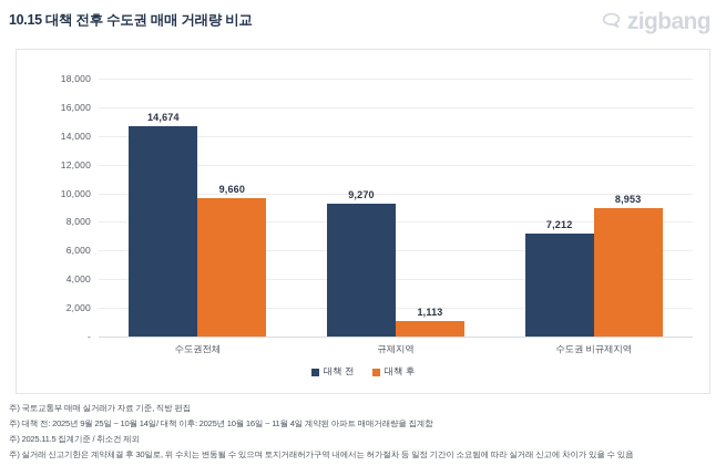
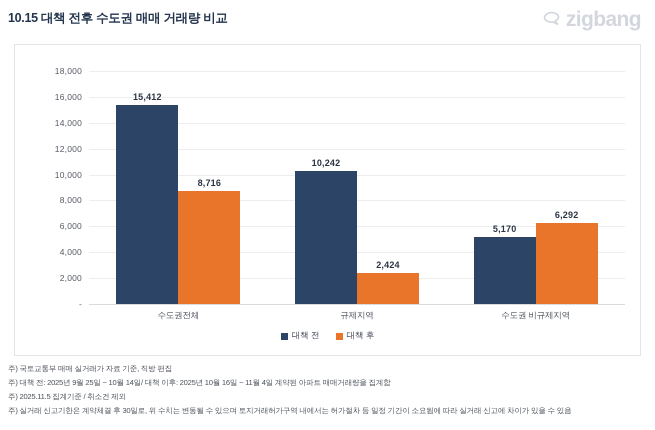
대책 전/수도권전체: 14,674 -> 15,412
대책 후/수도권전체: 9,660 -> 8,716
대책 전/규제지역: 9,270 -> 10,242
대책 후/규제지역: 1,113 -> 2,424
대책 전/수도권 비규제지역: 7,212 -> 5,170
대책 후/수도권 비규제지역: 8,953 -> 6,292
